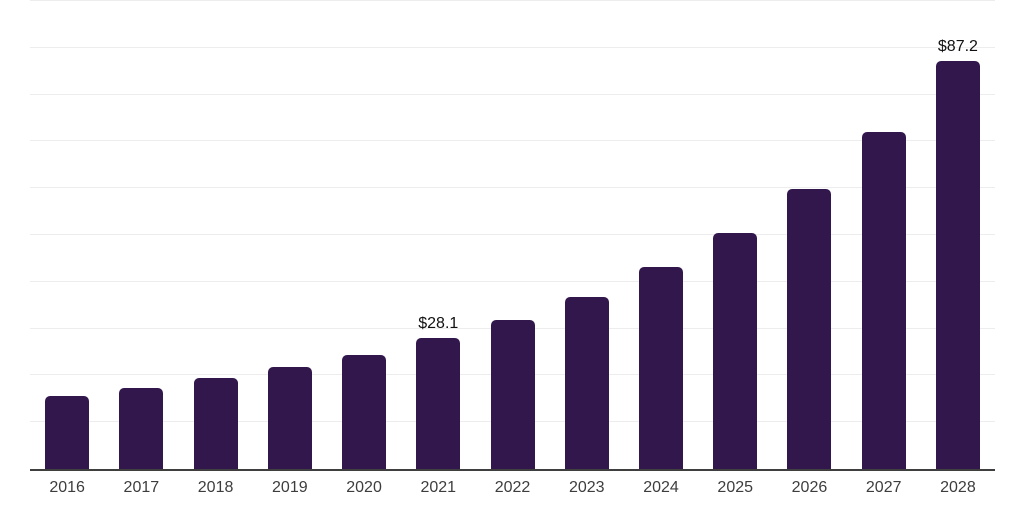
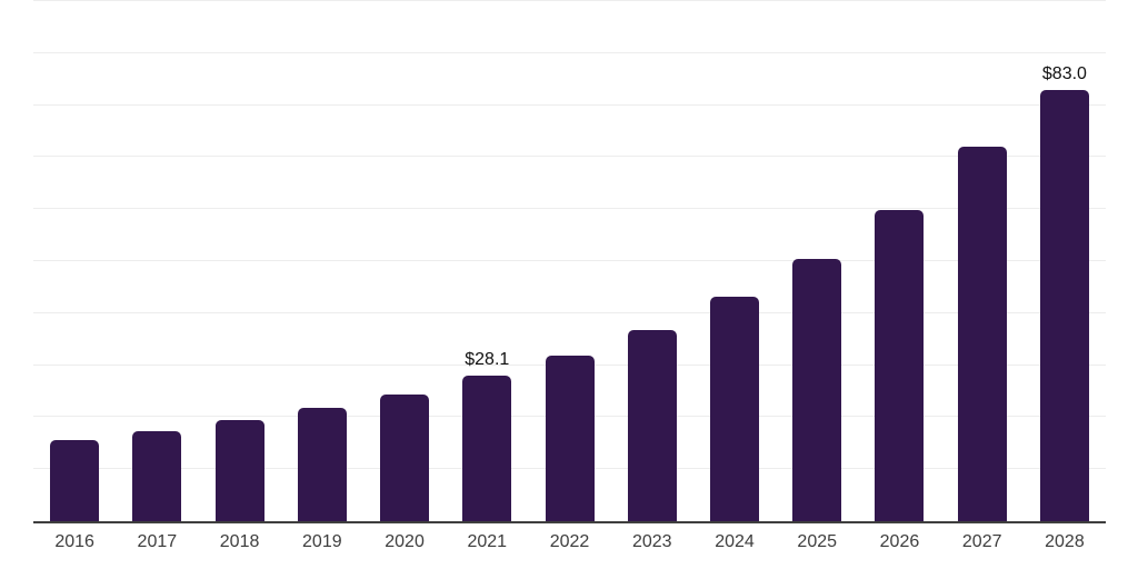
2028: $87.2 -> $83.0
